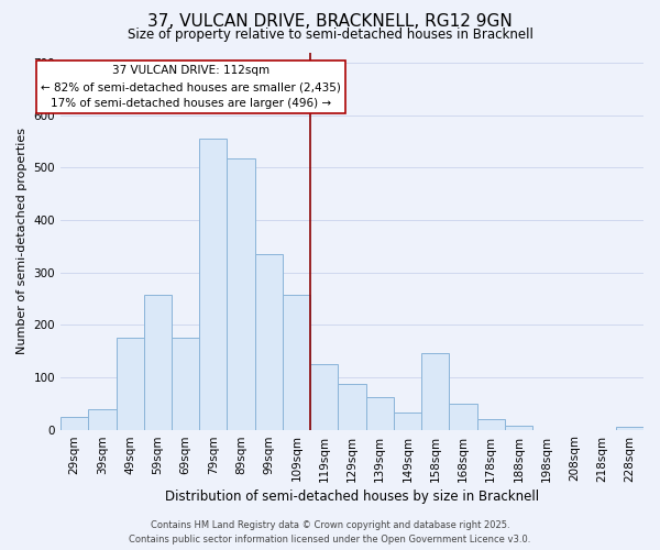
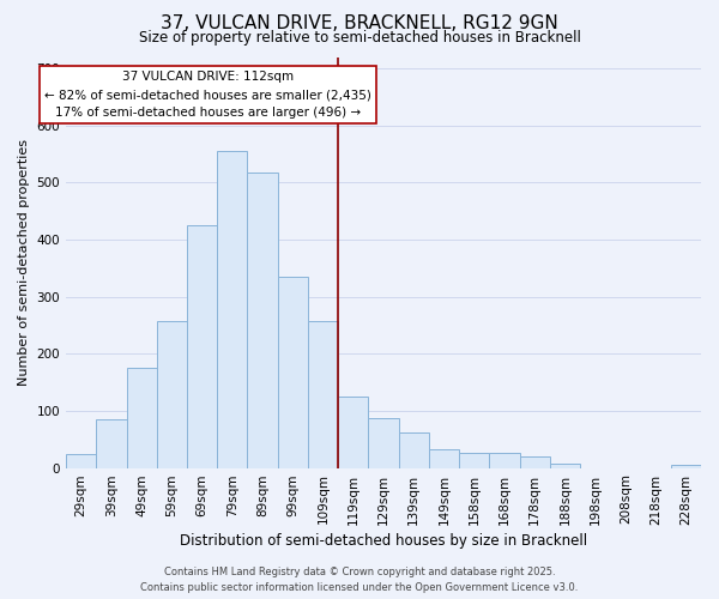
39sqm: 40 -> 85
69sqm: 175 -> 425
158sqm: 145 -> 27
168sqm: 50 -> 27
